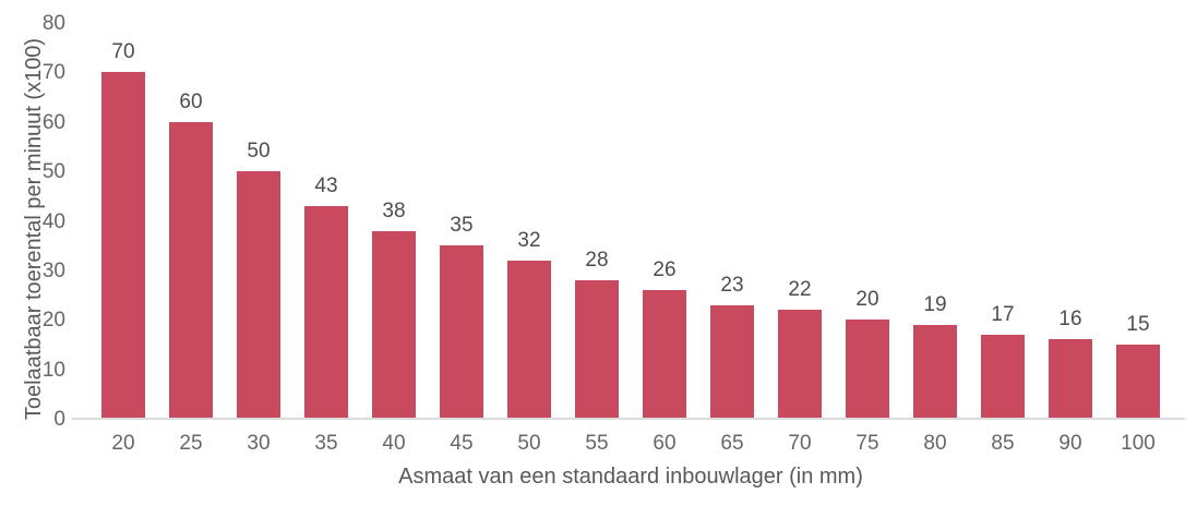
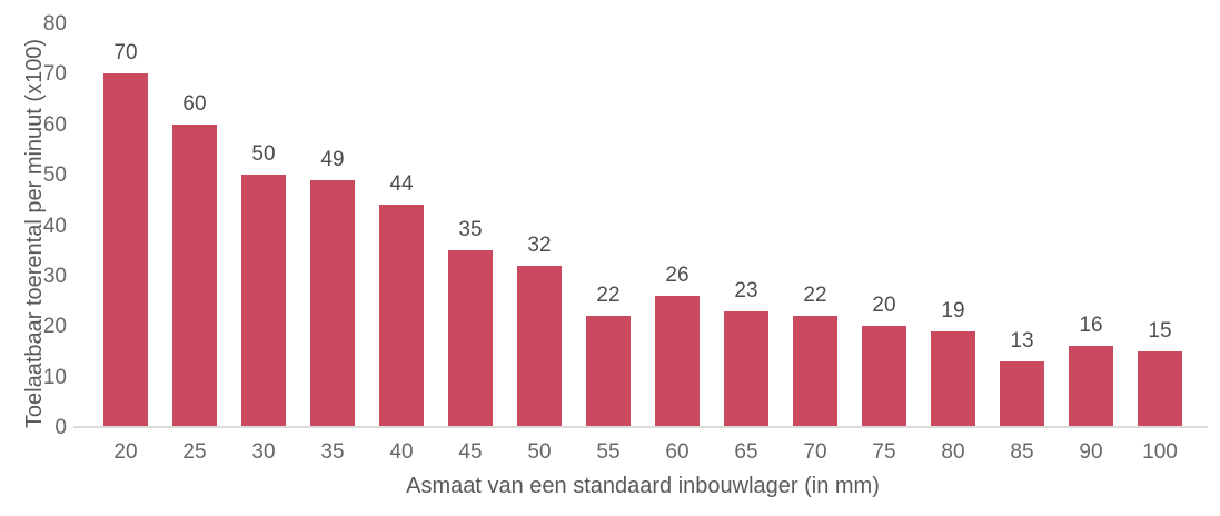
35: 43 -> 49
40: 38 -> 44
55: 28 -> 22
85: 17 -> 13
